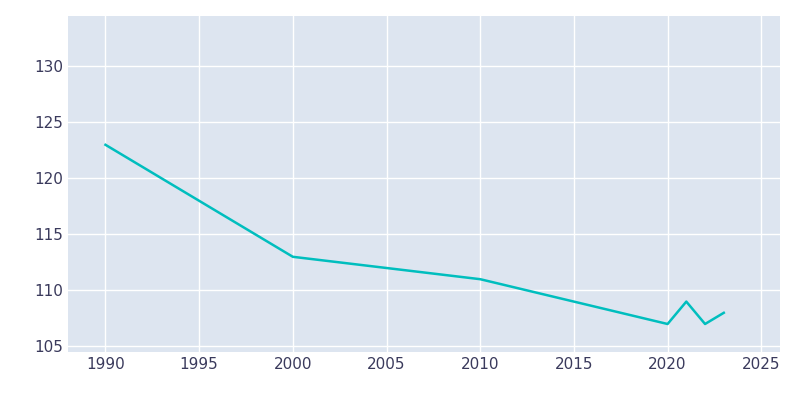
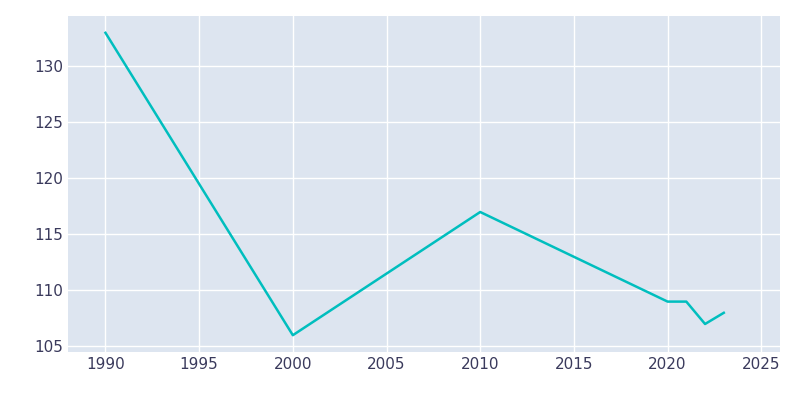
1990: 123 -> 133
2000: 113 -> 106
2010: 111 -> 117
2020: 107 -> 109
